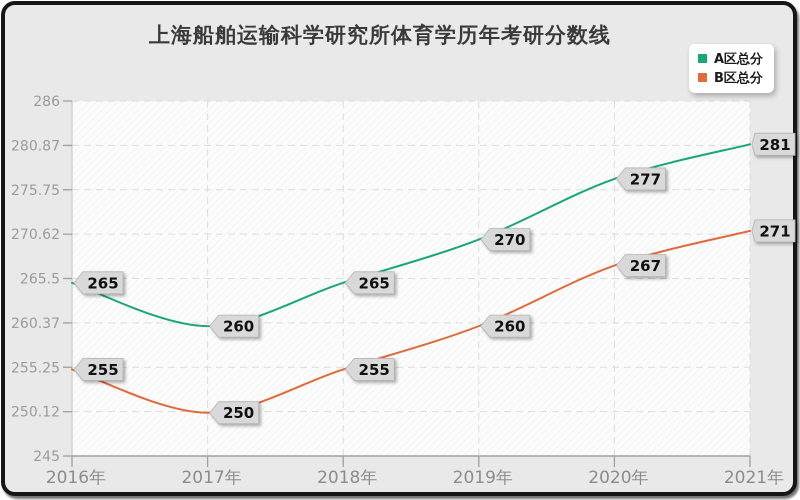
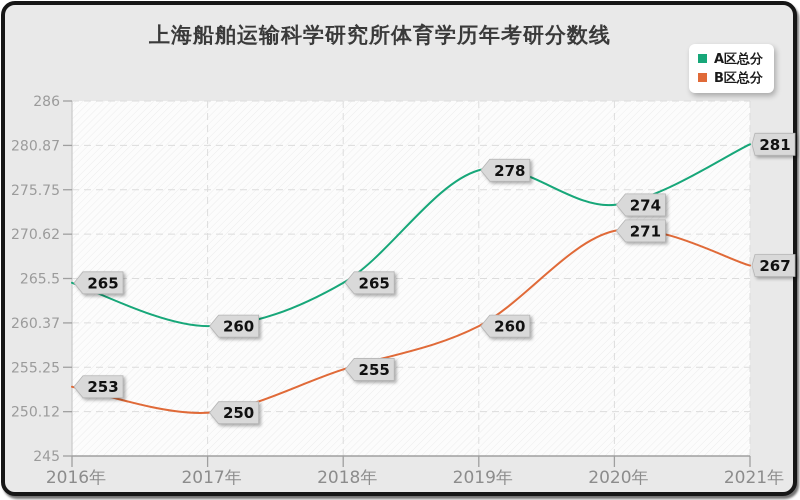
B区总分/2016年: 255 -> 253
A区总分/2019年: 270 -> 278
A区总分/2020年: 277 -> 274
B区总分/2020年: 267 -> 271
B区总分/2021年: 271 -> 267
